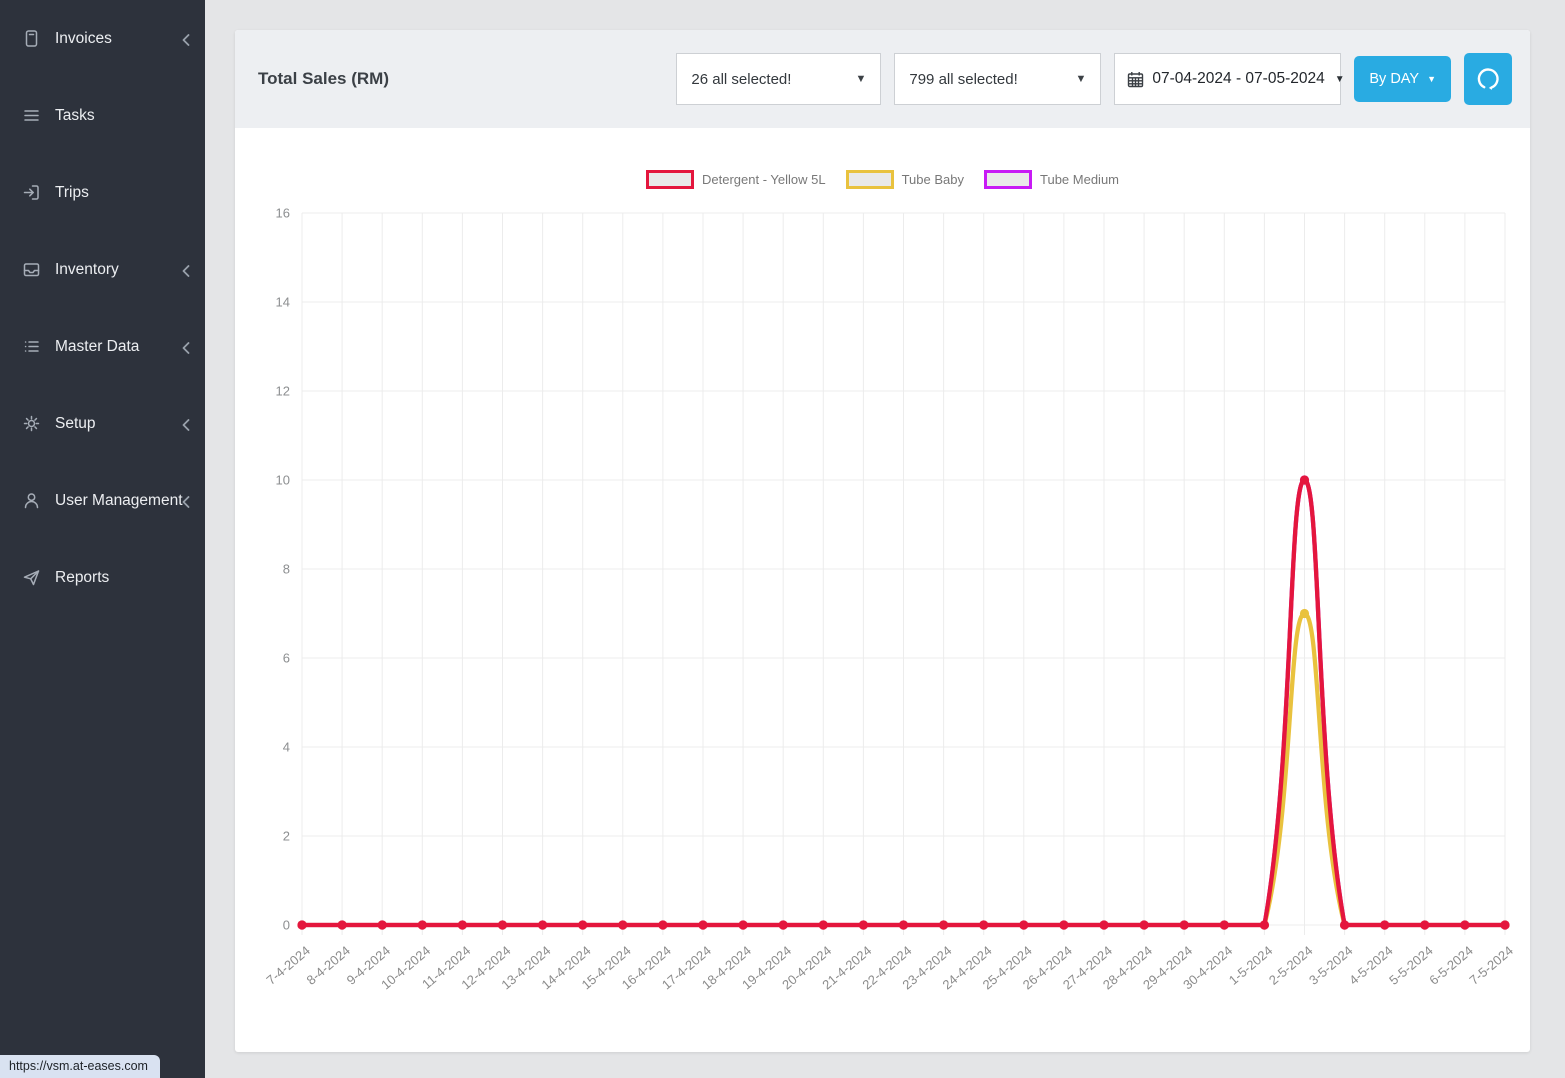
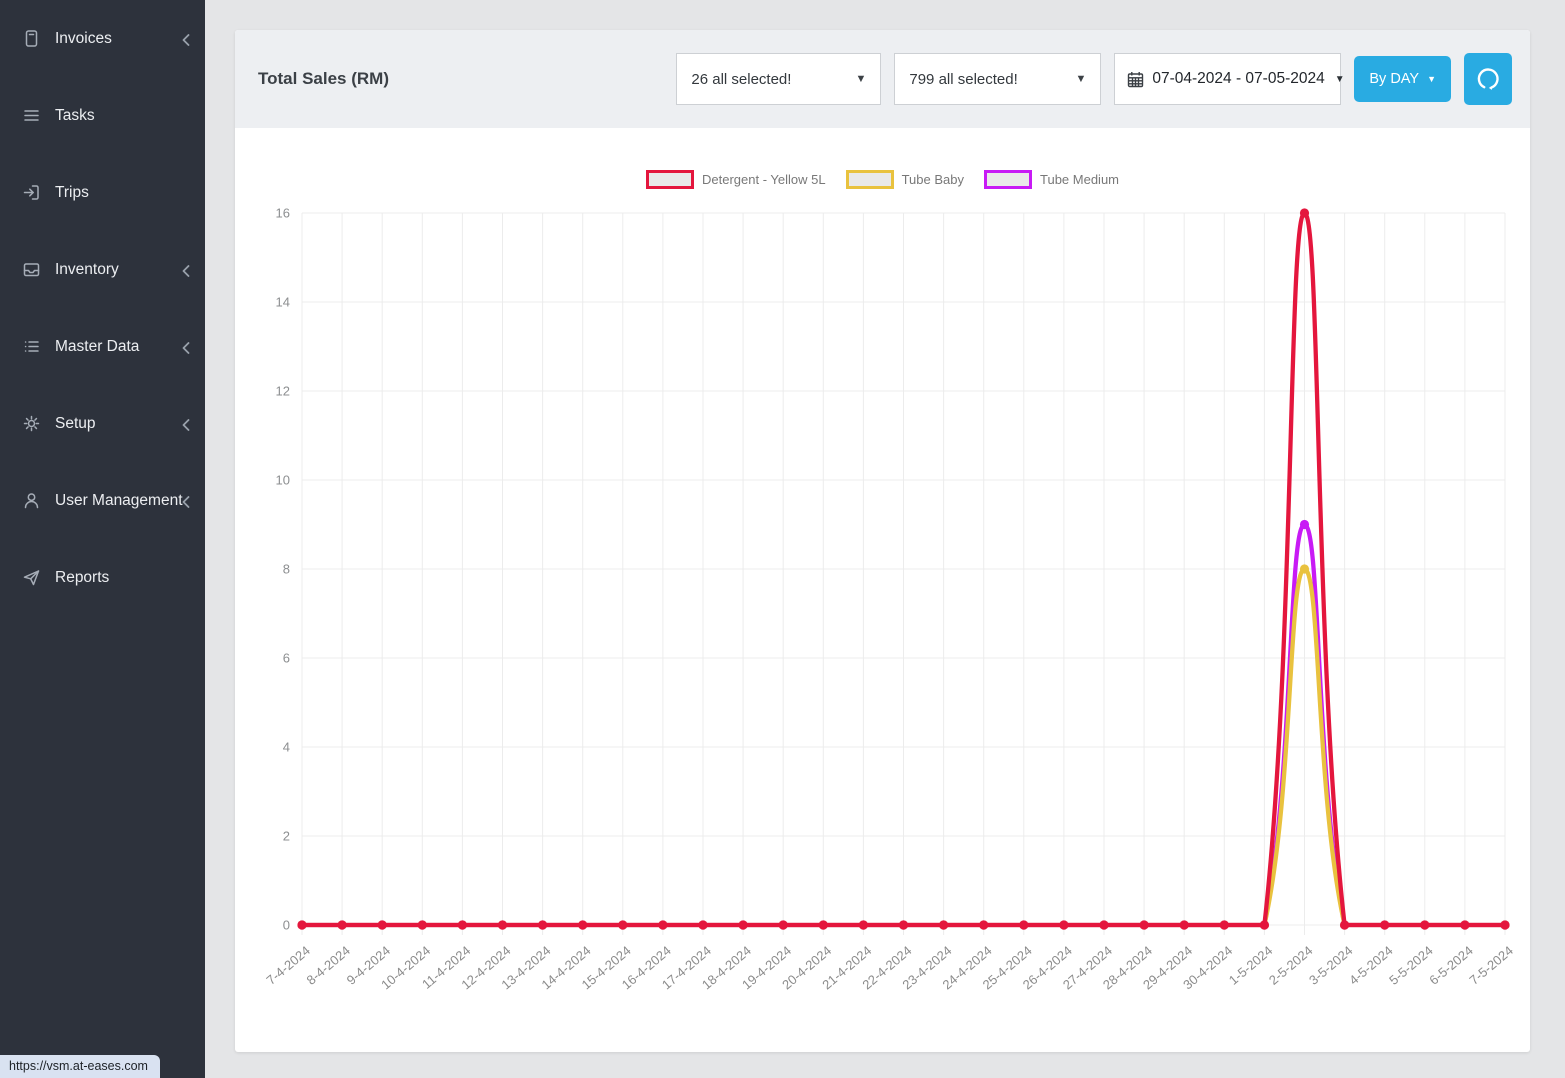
Detergent - Yellow 5L/2-5-2024: 10 -> 16
Tube Baby/2-5-2024: 7 -> 8
Tube Medium/2-5-2024: 10 -> 9
